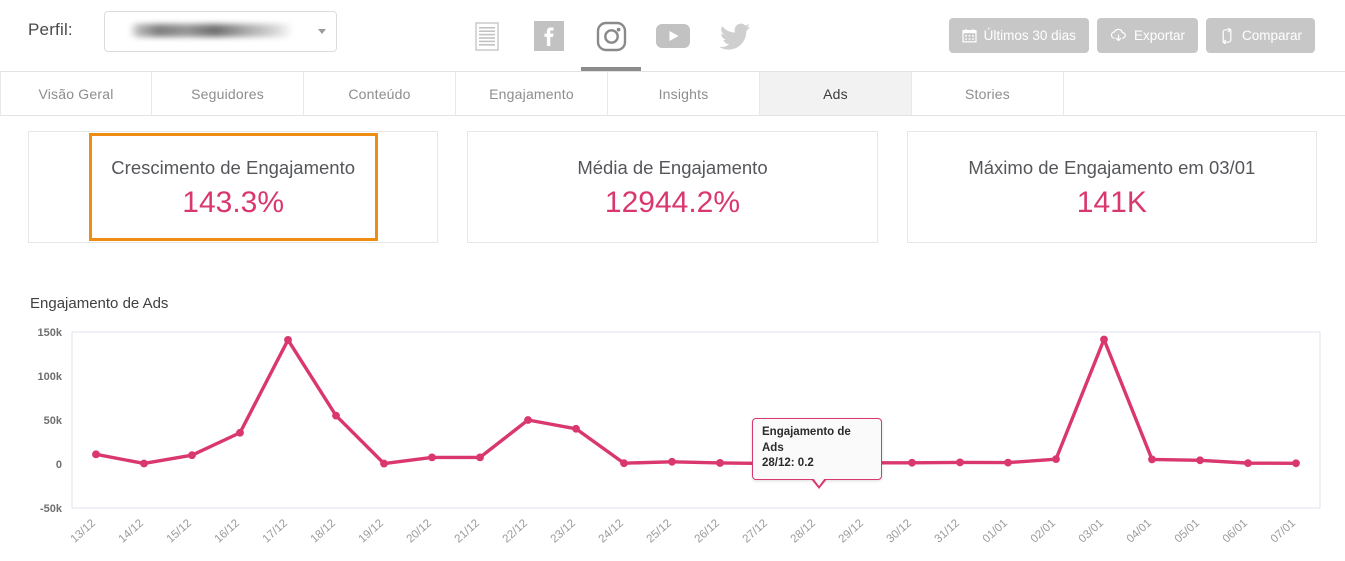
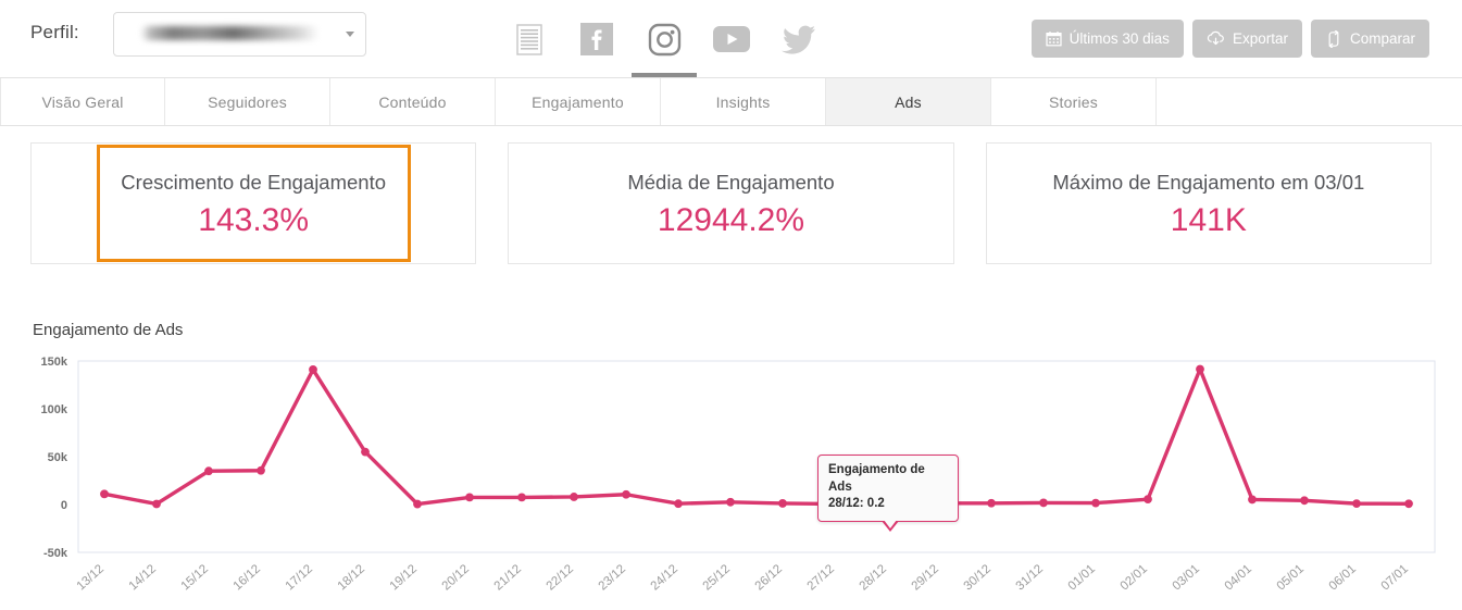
15/12: 10k -> 40k
22/12: 50k -> 10k
23/12: 40k -> 10k
